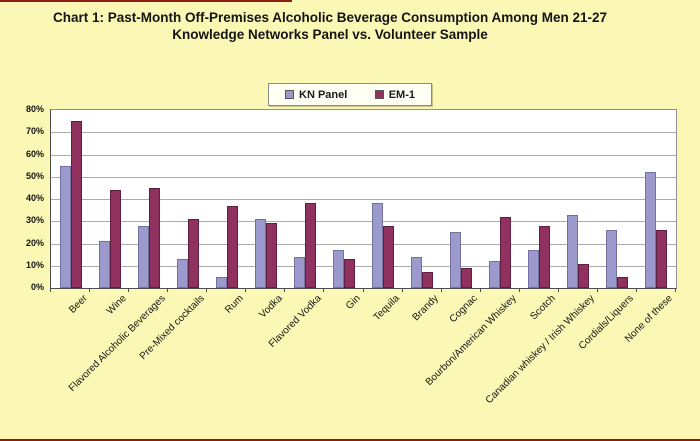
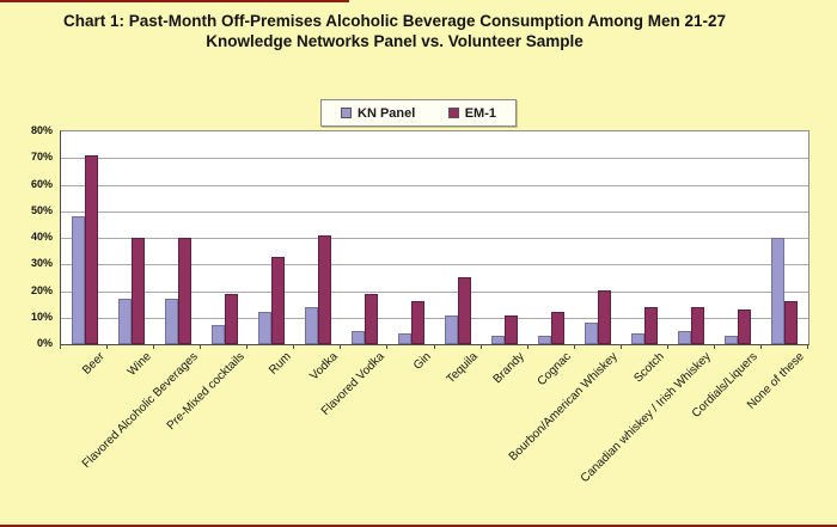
KN Panel/Beer: 55% -> 48%
EM-1/Beer: 75% -> 71%
KN Panel/Wine: 21% -> 17%
EM-1/Wine: 44% -> 40%
KN Panel/Flavored Alcoholic Beverages: 28% -> 17%
EM-1/Flavored Alcoholic Beverages: 45% -> 40%
KN Panel/Pre-Mixed cocktails: 13% -> 7%
EM-1/Pre-Mixed cocktails: 31% -> 19%
KN Panel/Rum: 5% -> 12%
EM-1/Rum: 37% -> 33%
KN Panel/Vodka: 31% -> 14%
EM-1/Vodka: 29% -> 41%
KN Panel/Flavored Vodka: 14% -> 5%
EM-1/Flavored Vodka: 38% -> 19%
KN Panel/Gin: 17% -> 4%
EM-1/Gin: 13% -> 16%
KN Panel/Tequila: 38% -> 11%
EM-1/Tequila: 28% -> 25%
KN Panel/Brandy: 14% -> 3%
EM-1/Brandy: 7% -> 11%
KN Panel/Cognac: 25% -> 3%
EM-1/Cognac: 9% -> 12%
KN Panel/Bourbon/American Whiskey: 12% -> 8%
EM-1/Bourbon/American Whiskey: 32% -> 20%
KN Panel/Scotch: 17% -> 4%
EM-1/Scotch: 28% -> 14%
KN Panel/Canadian whiskey / Irish Whiskey: 33% -> 5%
EM-1/Canadian whiskey / Irish Whiskey: 11% -> 14%
KN Panel/Cordials/Liquers: 26% -> 3%
EM-1/Cordials/Liquers: 5% -> 13%
KN Panel/None of these: 52% -> 40%
EM-1/None of these: 26% -> 16%
